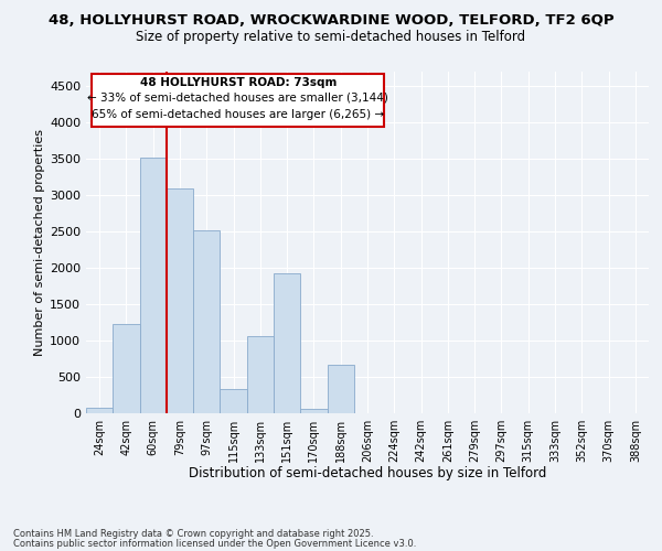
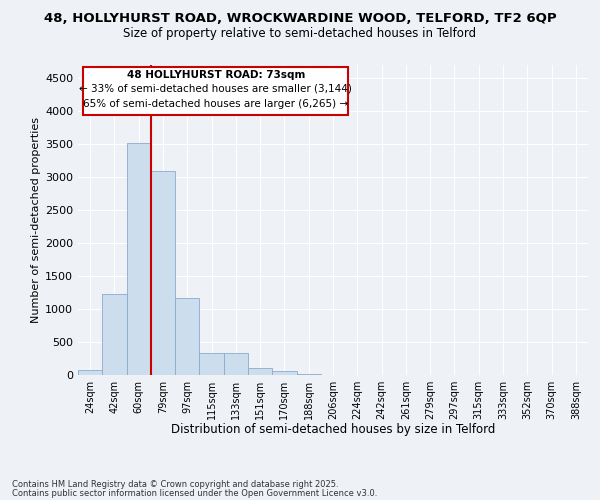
97sqm: 2520 -> 1160
133sqm: 1060 -> 330
151sqm: 1920 -> 100
188sqm: 660 -> 20
